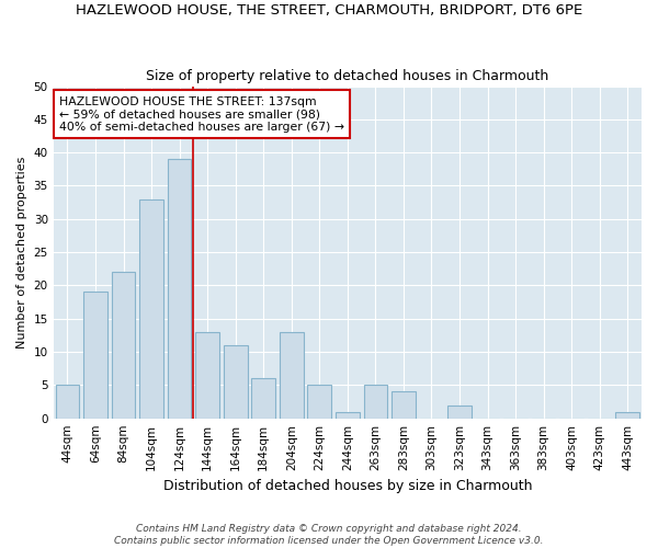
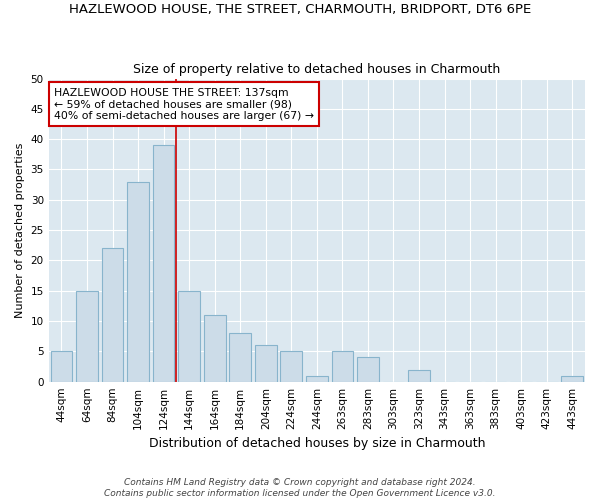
64sqm: 19 -> 15
144sqm: 13 -> 15
184sqm: 6 -> 8
204sqm: 13 -> 6
